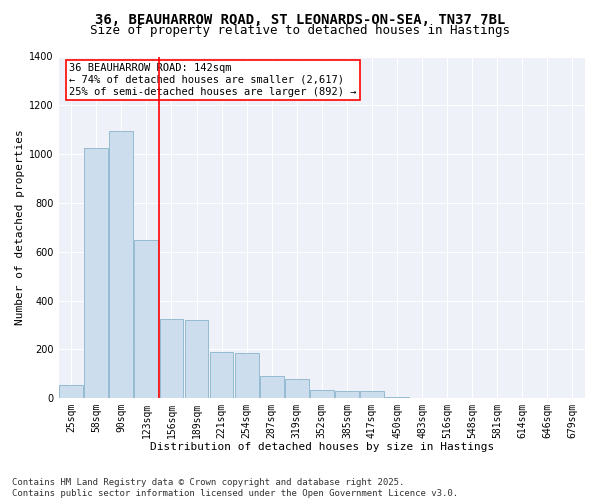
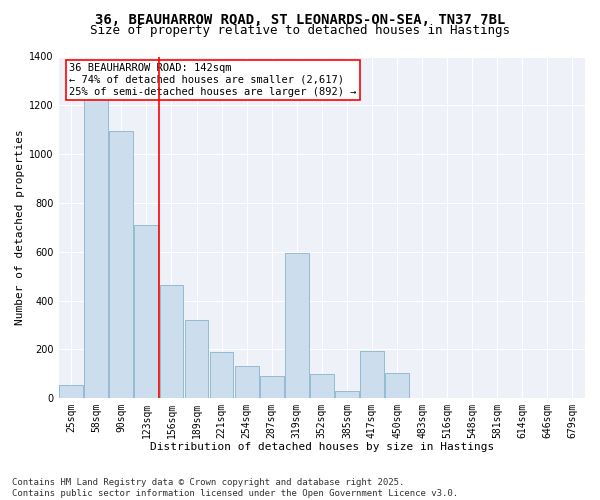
58sqm: 1025 -> 1225
123sqm: 650 -> 710
156sqm: 325 -> 465
254sqm: 185 -> 130
319sqm: 80 -> 595
352sqm: 35 -> 100
417sqm: 30 -> 195
450sqm: 5 -> 105
